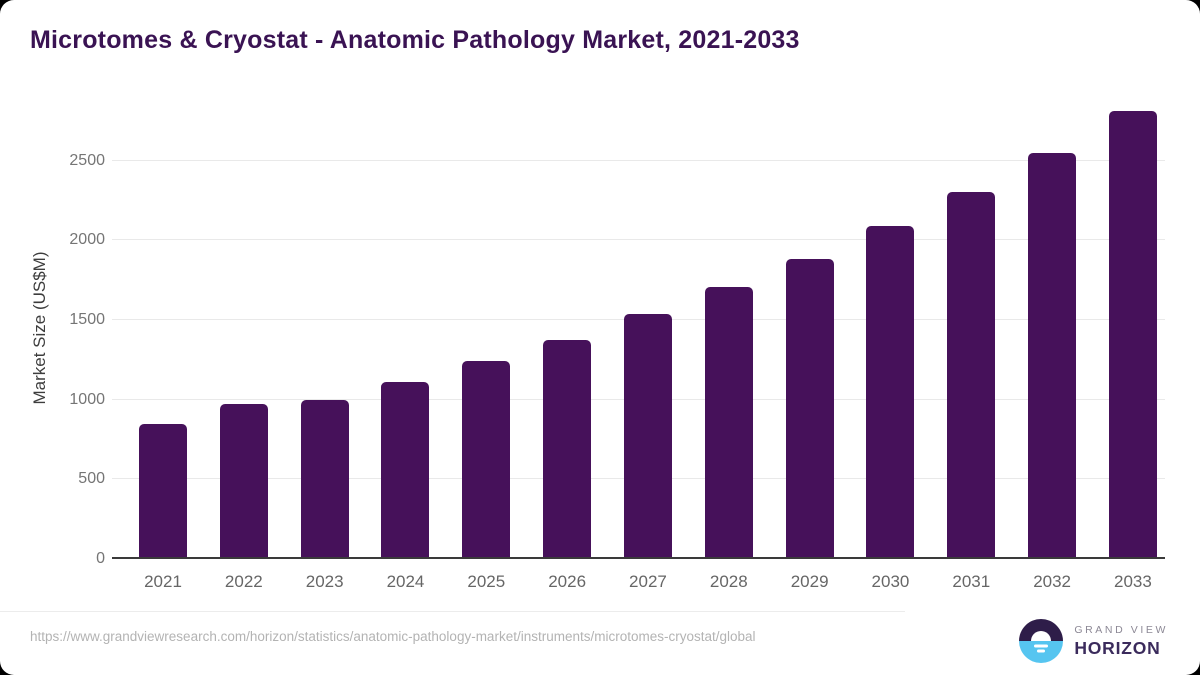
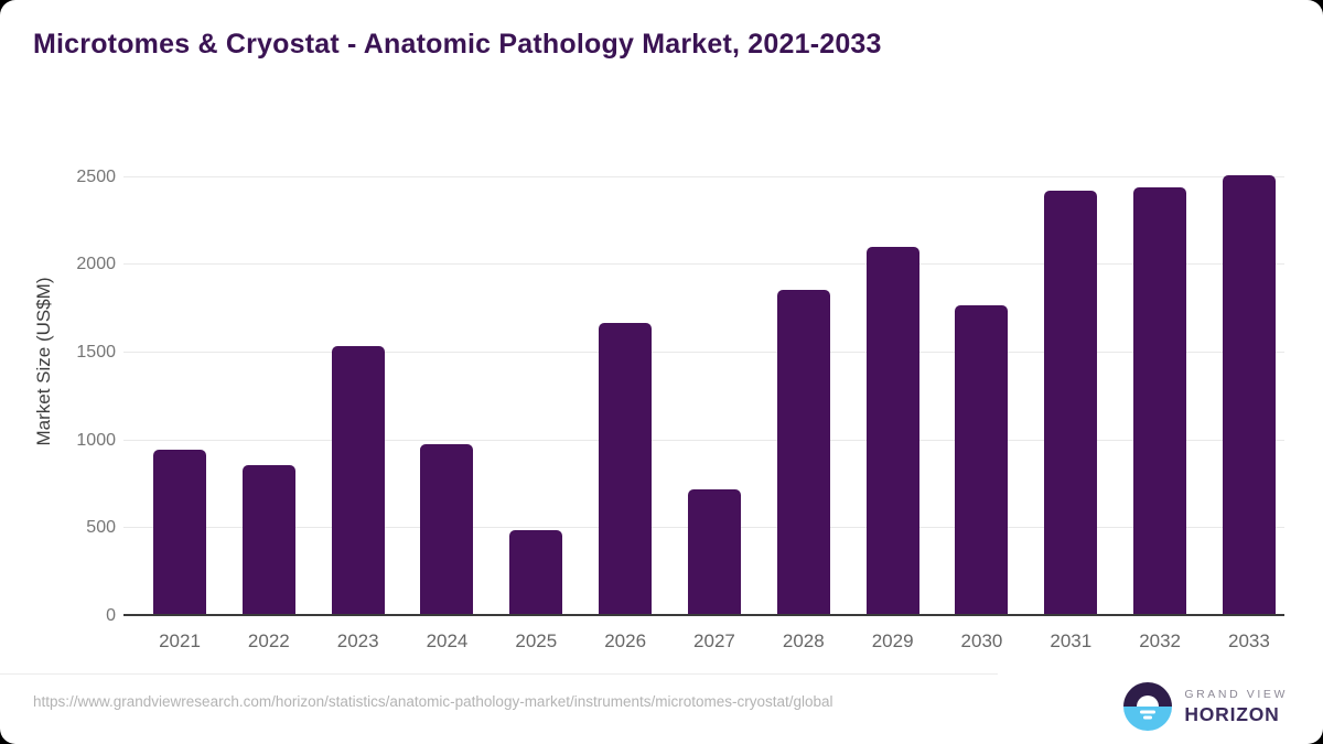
2021: 850 -> 950
2022: 970 -> 860
2023: 1000 -> 1540
2024: 1110 -> 980
2025: 1240 -> 490
2026: 1380 -> 1670
2027: 1540 -> 720
2028: 1700 -> 1860
2029: 1880 -> 2100
2030: 2090 -> 1770
2031: 2300 -> 2420
2032: 2550 -> 2440
2033: 2820 -> 2510
